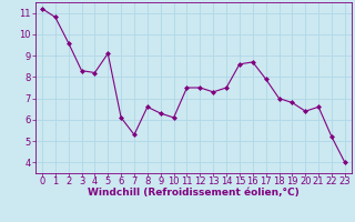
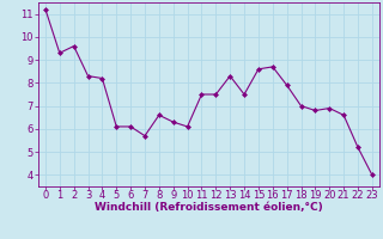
1: 10.8 -> 9.3
5: 9.1 -> 6.1
7: 5.3 -> 5.7
13: 7.3 -> 8.3
20: 6.4 -> 6.9
